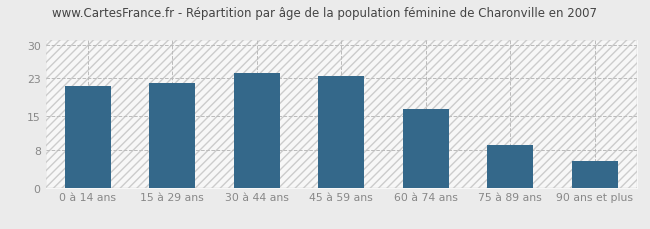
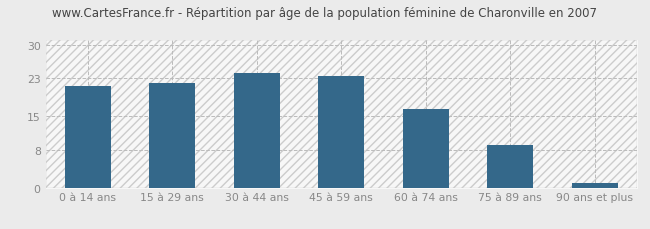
90 ans et plus: 5.5 -> 1.0
